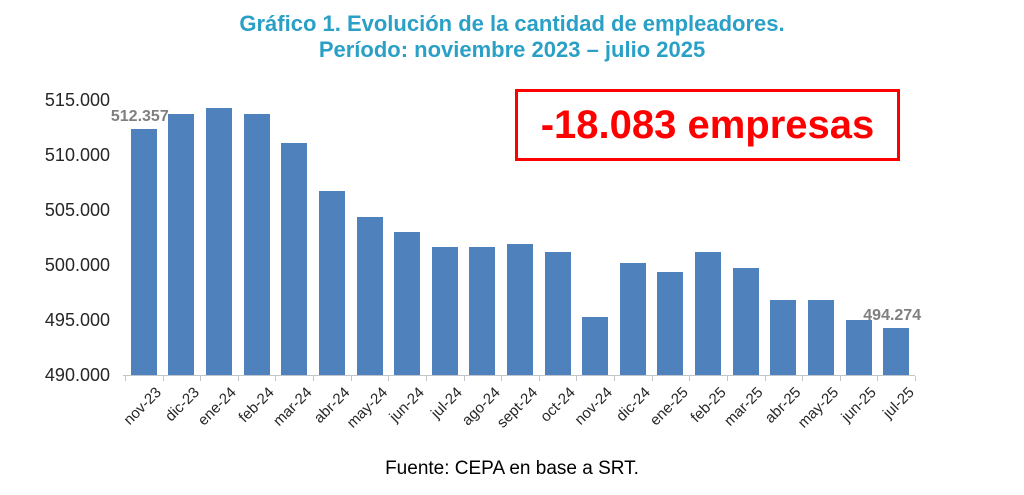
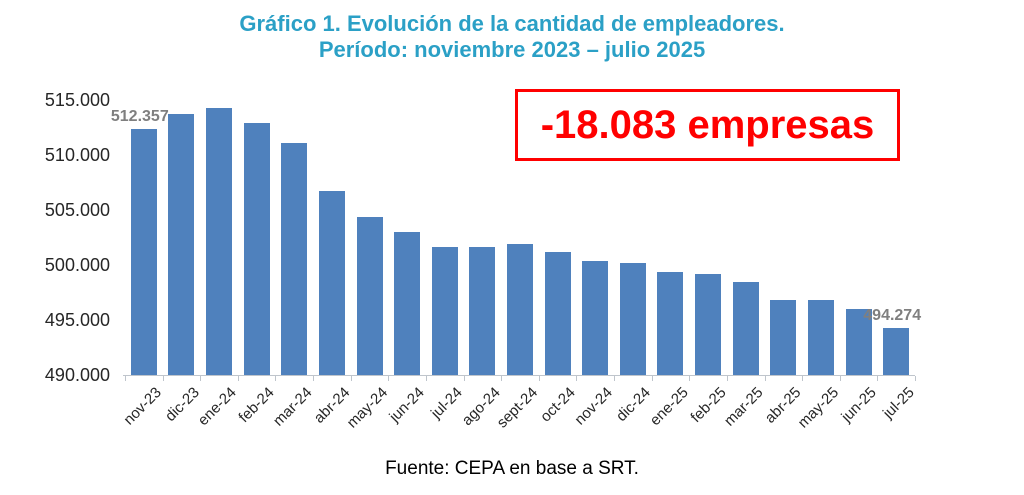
feb-24: 513700 -> 512900
nov-24: 495300 -> 500400
feb-25: 501200 -> 499200
mar-25: 499700 -> 498500
jun-25: 495000 -> 496000
